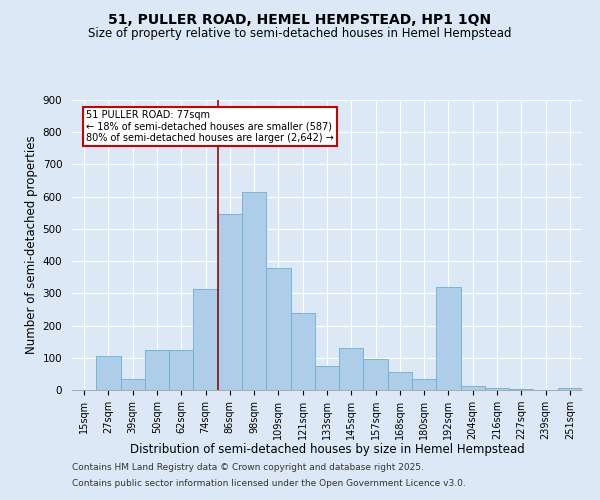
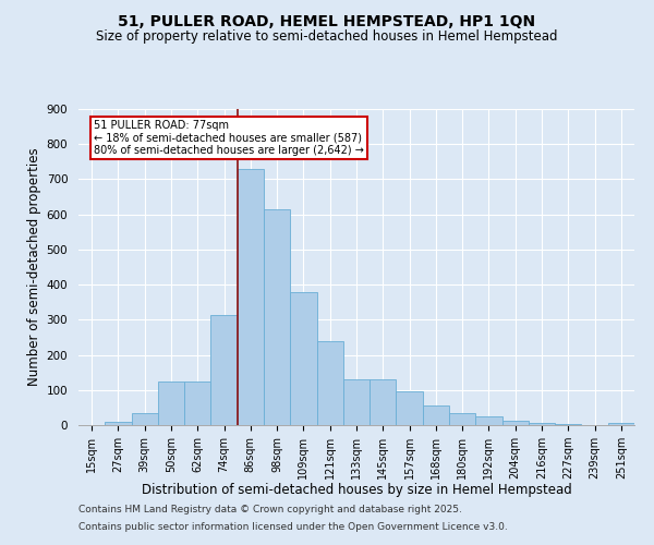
27sqm: 105 -> 10
86sqm: 545 -> 730
133sqm: 75 -> 130
192sqm: 320 -> 25
